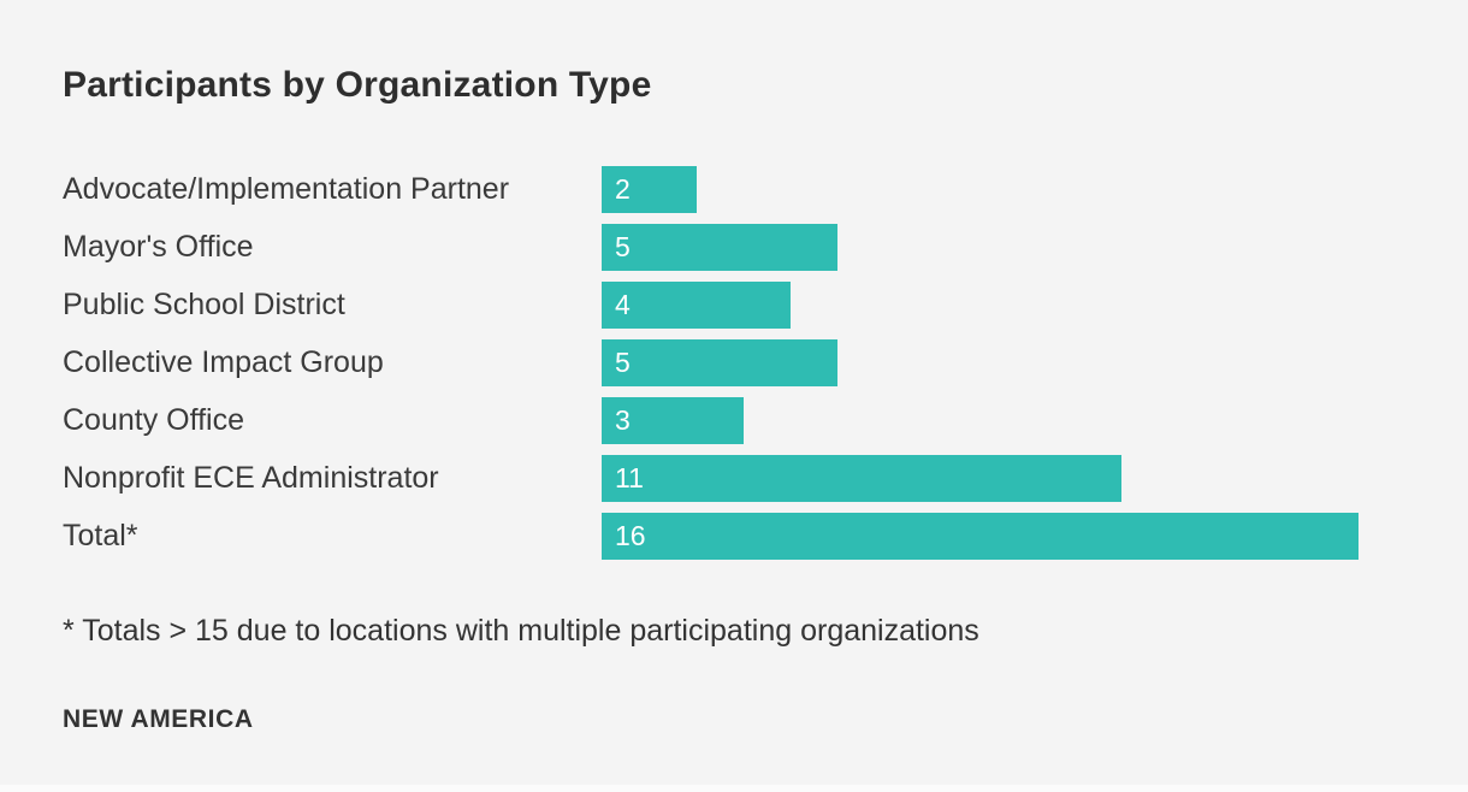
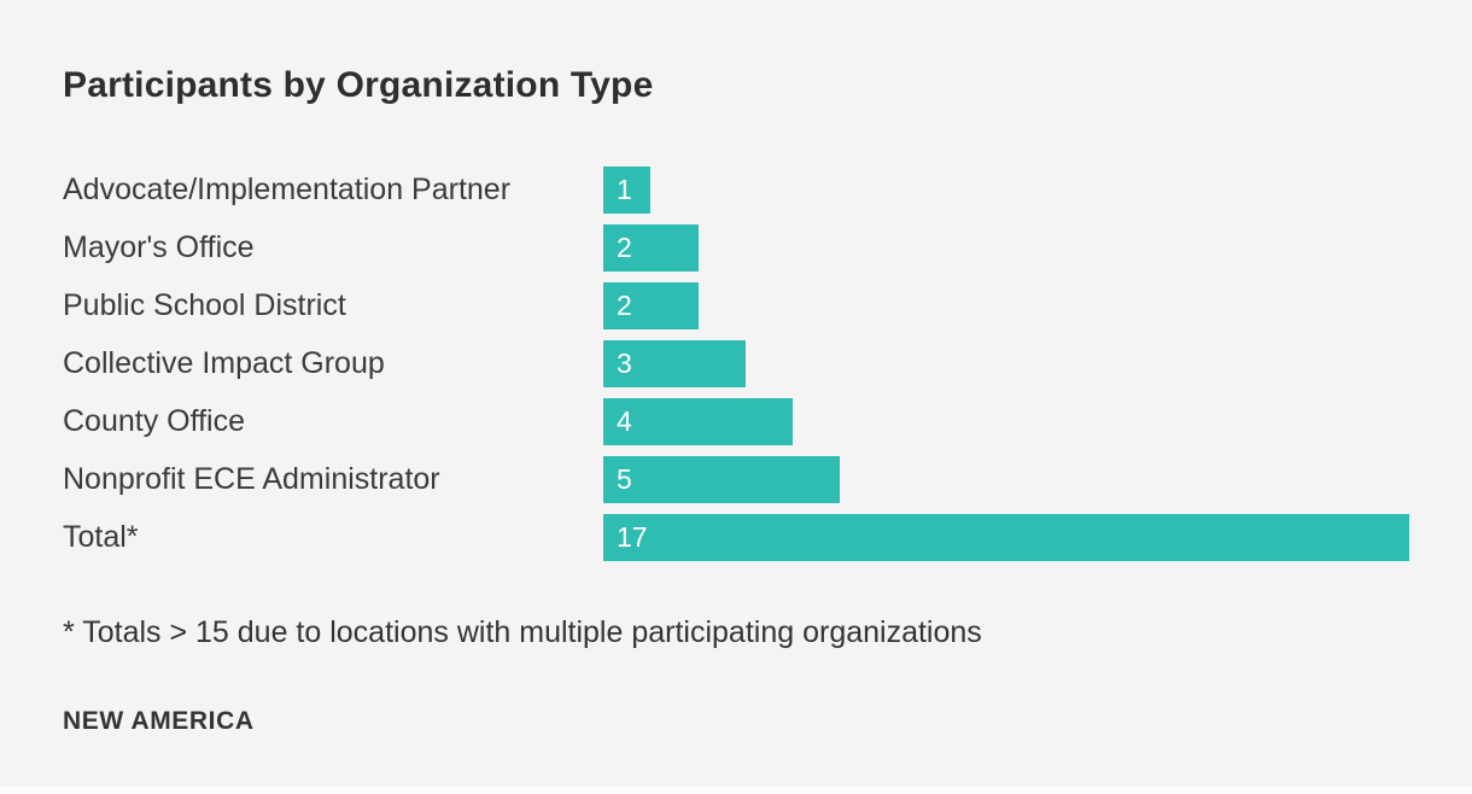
Advocate/Implementation Partner: 2 -> 1
Mayor's Office: 5 -> 2
Public School District: 4 -> 2
Collective Impact Group: 5 -> 3
County Office: 3 -> 4
Nonprofit ECE Administrator: 11 -> 5
Total*: 16 -> 17
